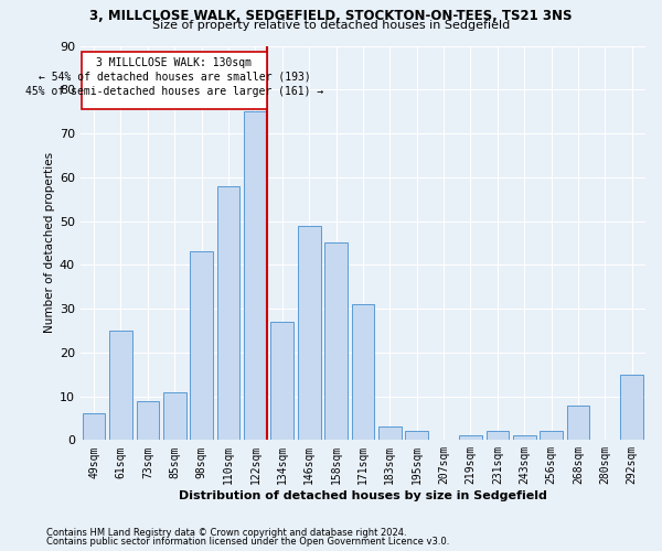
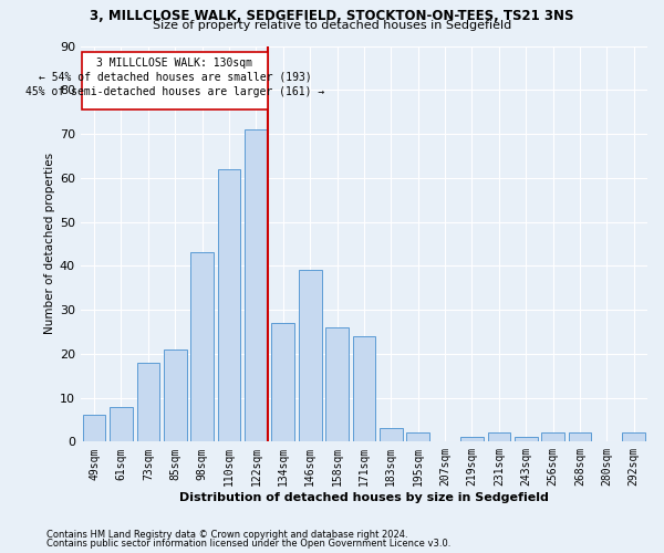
61sqm: 25 -> 8
73sqm: 9 -> 18
85sqm: 11 -> 21
110sqm: 58 -> 62
122sqm: 75 -> 71
146sqm: 49 -> 39
158sqm: 45 -> 26
171sqm: 31 -> 24
268sqm: 8 -> 2
292sqm: 15 -> 2
